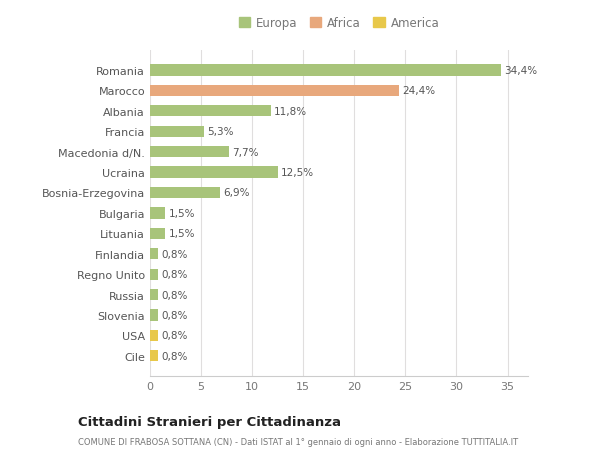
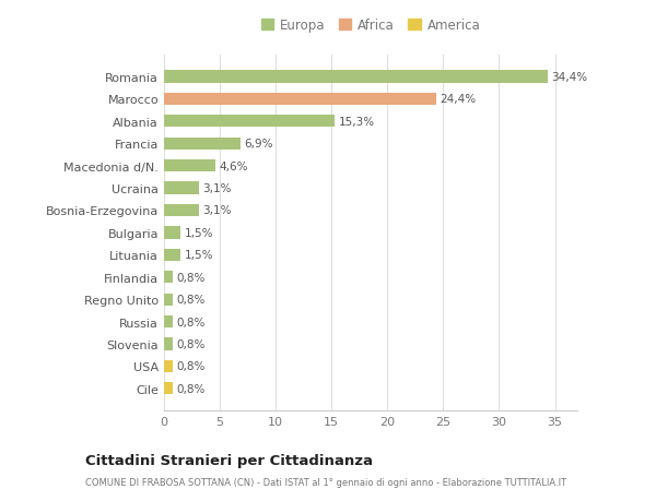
Albania: 11,8% -> 15,3%
Francia: 5,3% -> 6,9%
Macedonia d/N.: 7,7% -> 4,6%
Ucraina: 12,5% -> 3,1%
Bosnia-Erzegovina: 6,9% -> 3,1%
